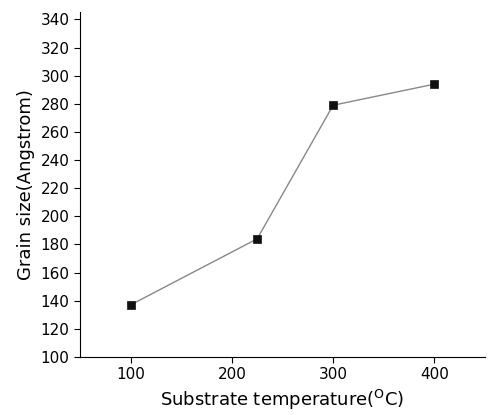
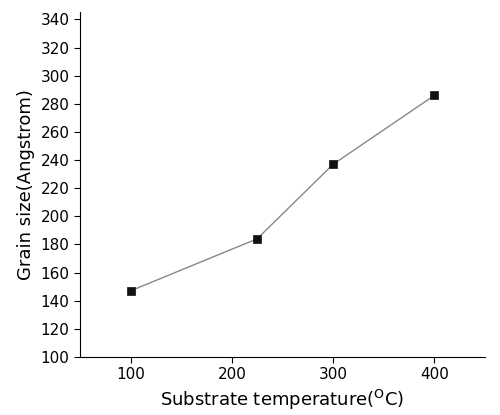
100: 137 -> 147
300: 279 -> 237
400: 294 -> 286
